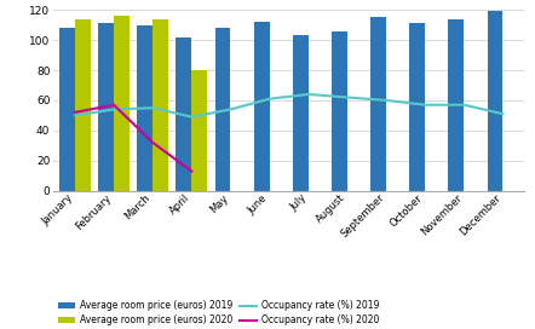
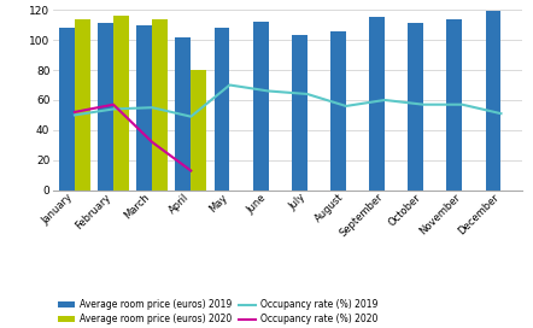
Occupancy rate (%) 2019/May: 54 -> 70
Occupancy rate (%) 2019/June: 61 -> 66
Occupancy rate (%) 2019/August: 62 -> 56
